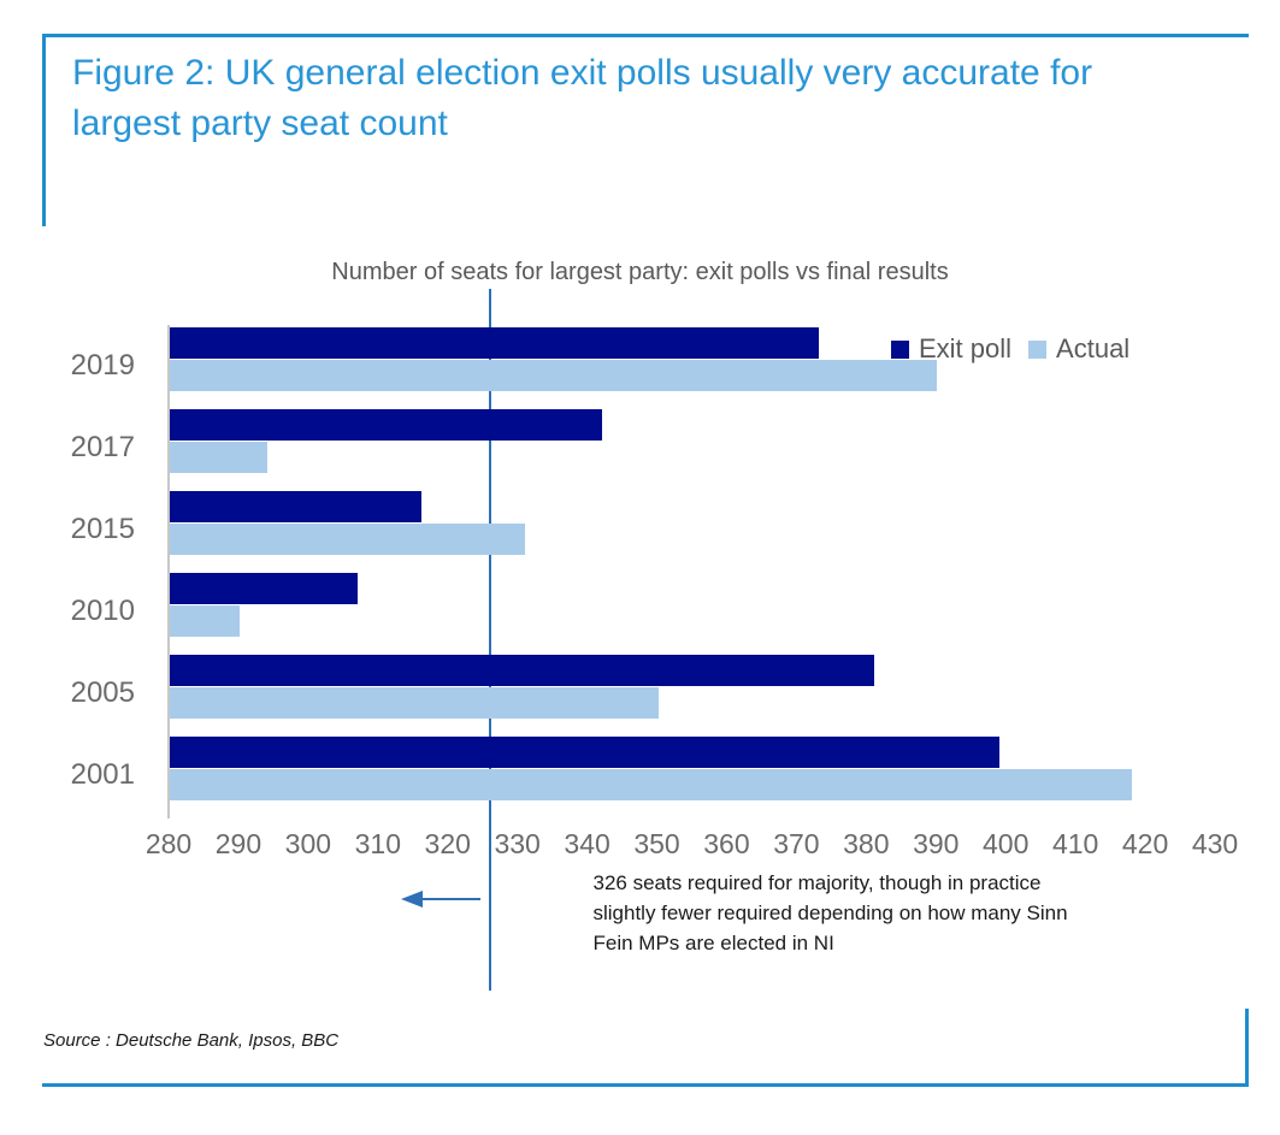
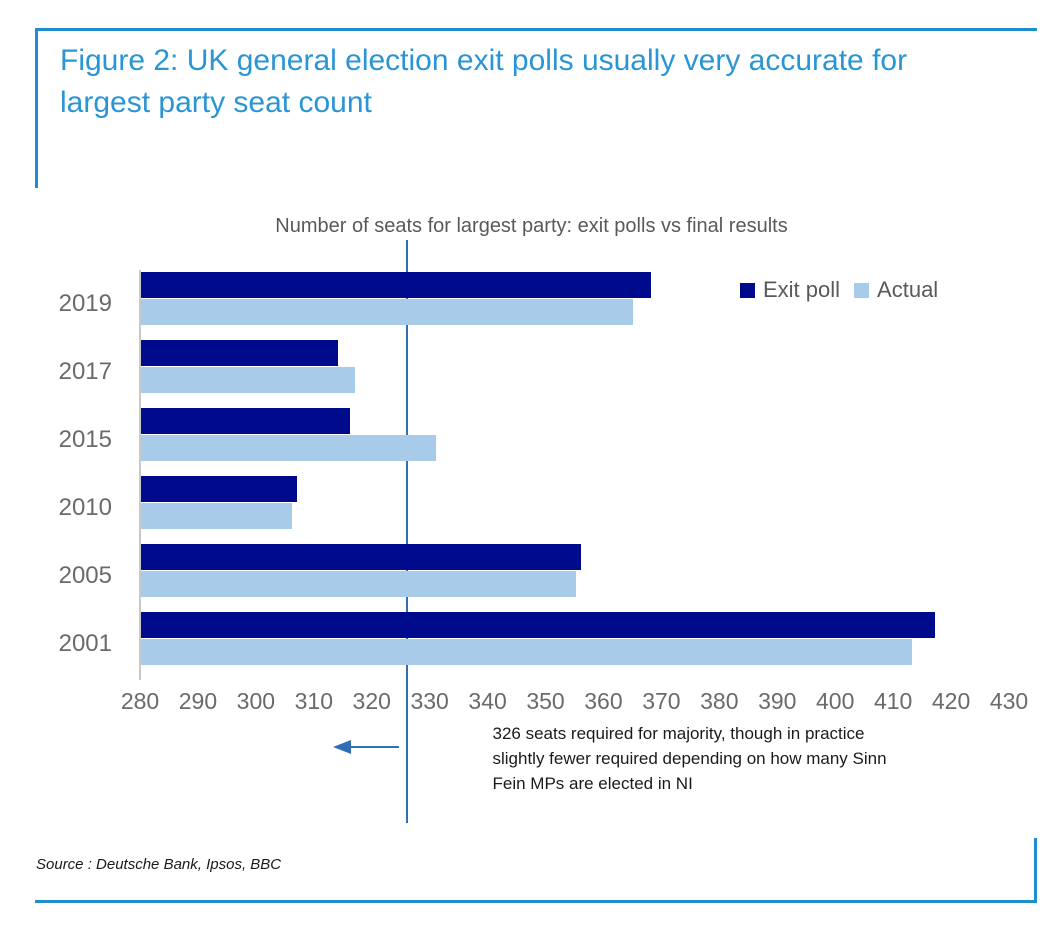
Exit poll/2019: 373 -> 368
Actual/2019: 390 -> 365
Exit poll/2017: 342 -> 314
Actual/2017: 294 -> 317
Actual/2010: 290 -> 306
Exit poll/2005: 381 -> 356
Actual/2005: 350 -> 355
Exit poll/2001: 399 -> 417
Actual/2001: 418 -> 413
